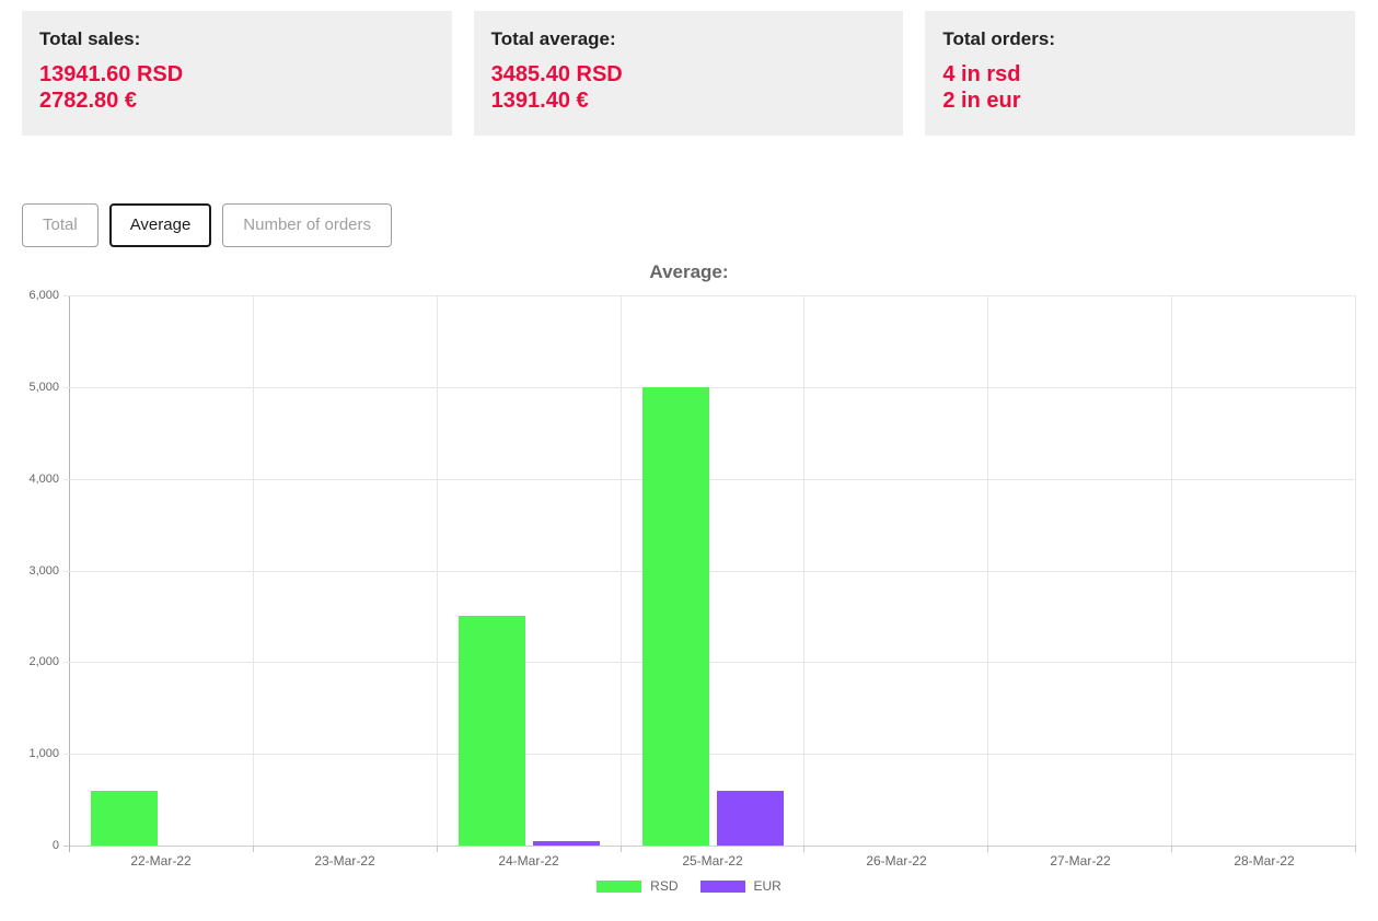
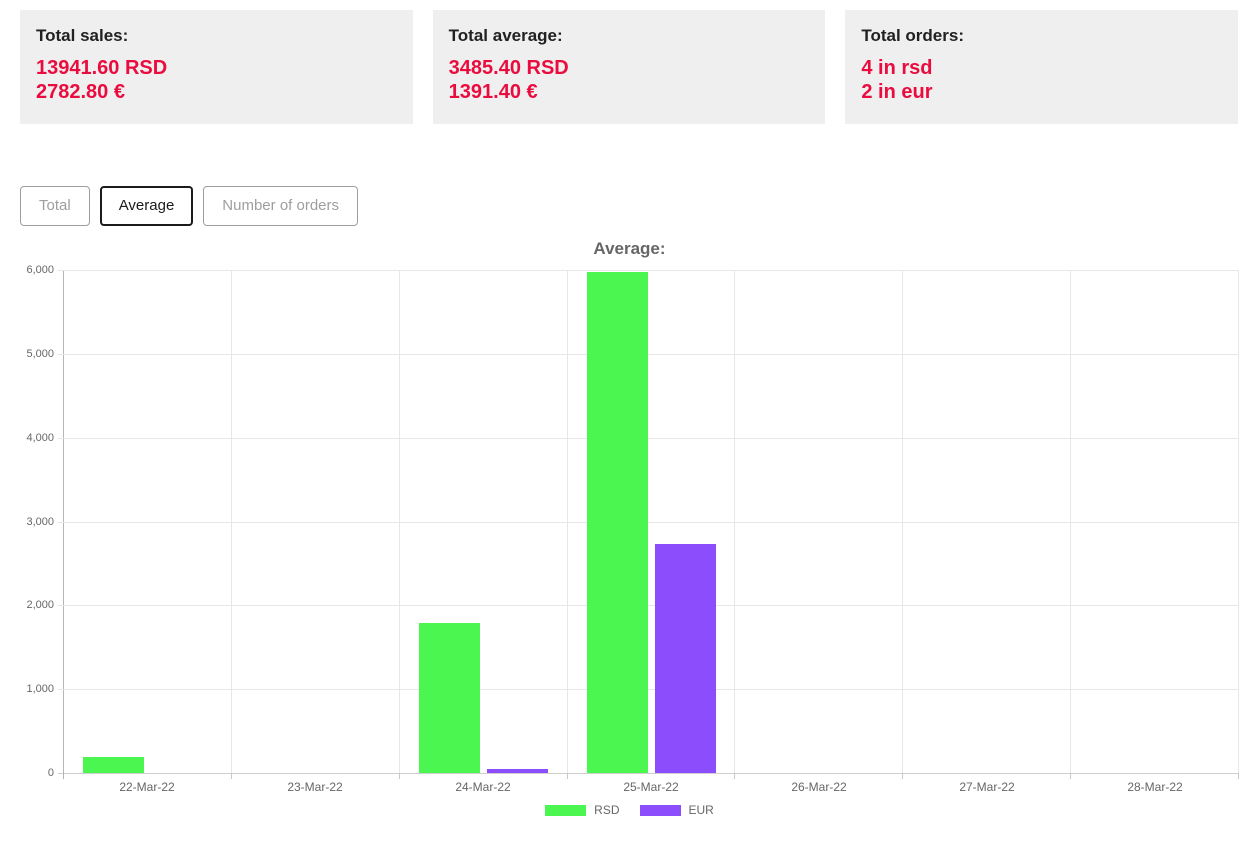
RSD/22-Mar-22: 600 -> 200
RSD/24-Mar-22: 2500 -> 1800
RSD/25-Mar-22: 5000 -> 6000
EUR/25-Mar-22: 600 -> 2700
